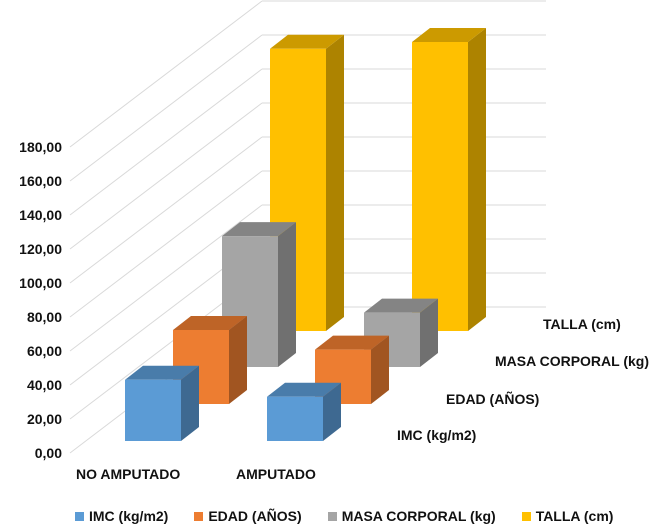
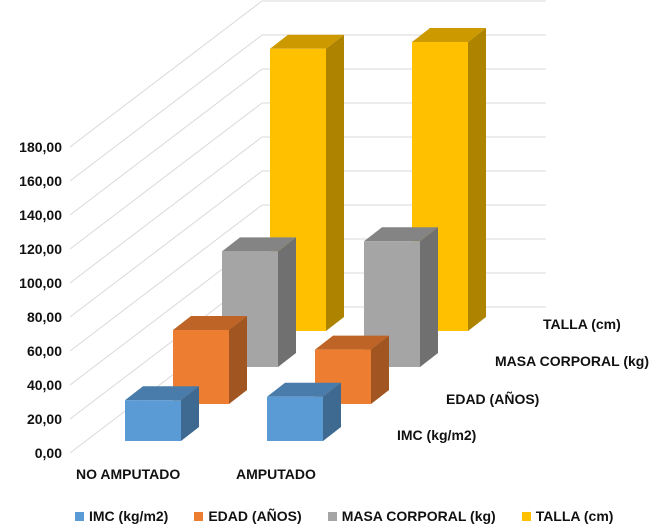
IMC (kg/m2)/NO AMPUTADO: 36 -> 24
MASA CORPORAL (kg)/NO AMPUTADO: 77 -> 68
MASA CORPORAL (kg)/AMPUTADO: 32 -> 74
